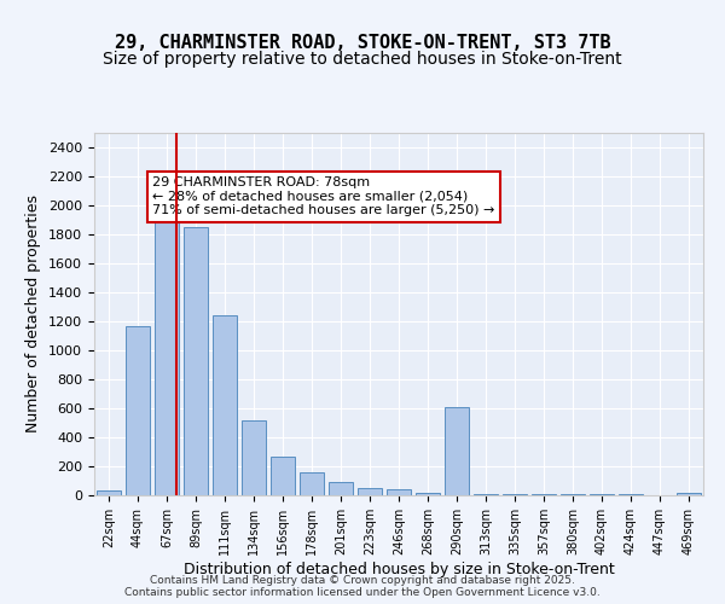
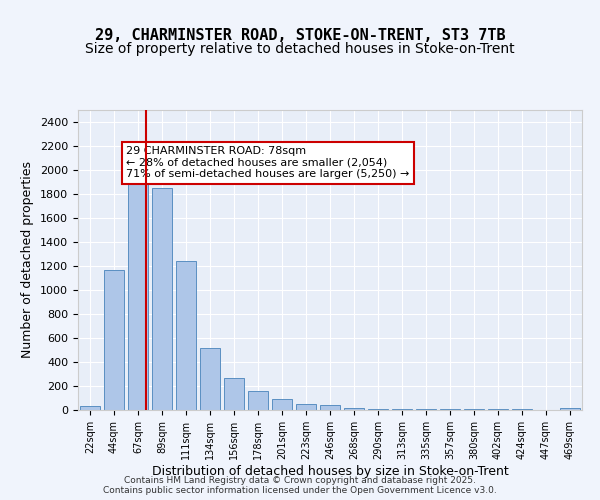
290sqm: 610 -> 0
